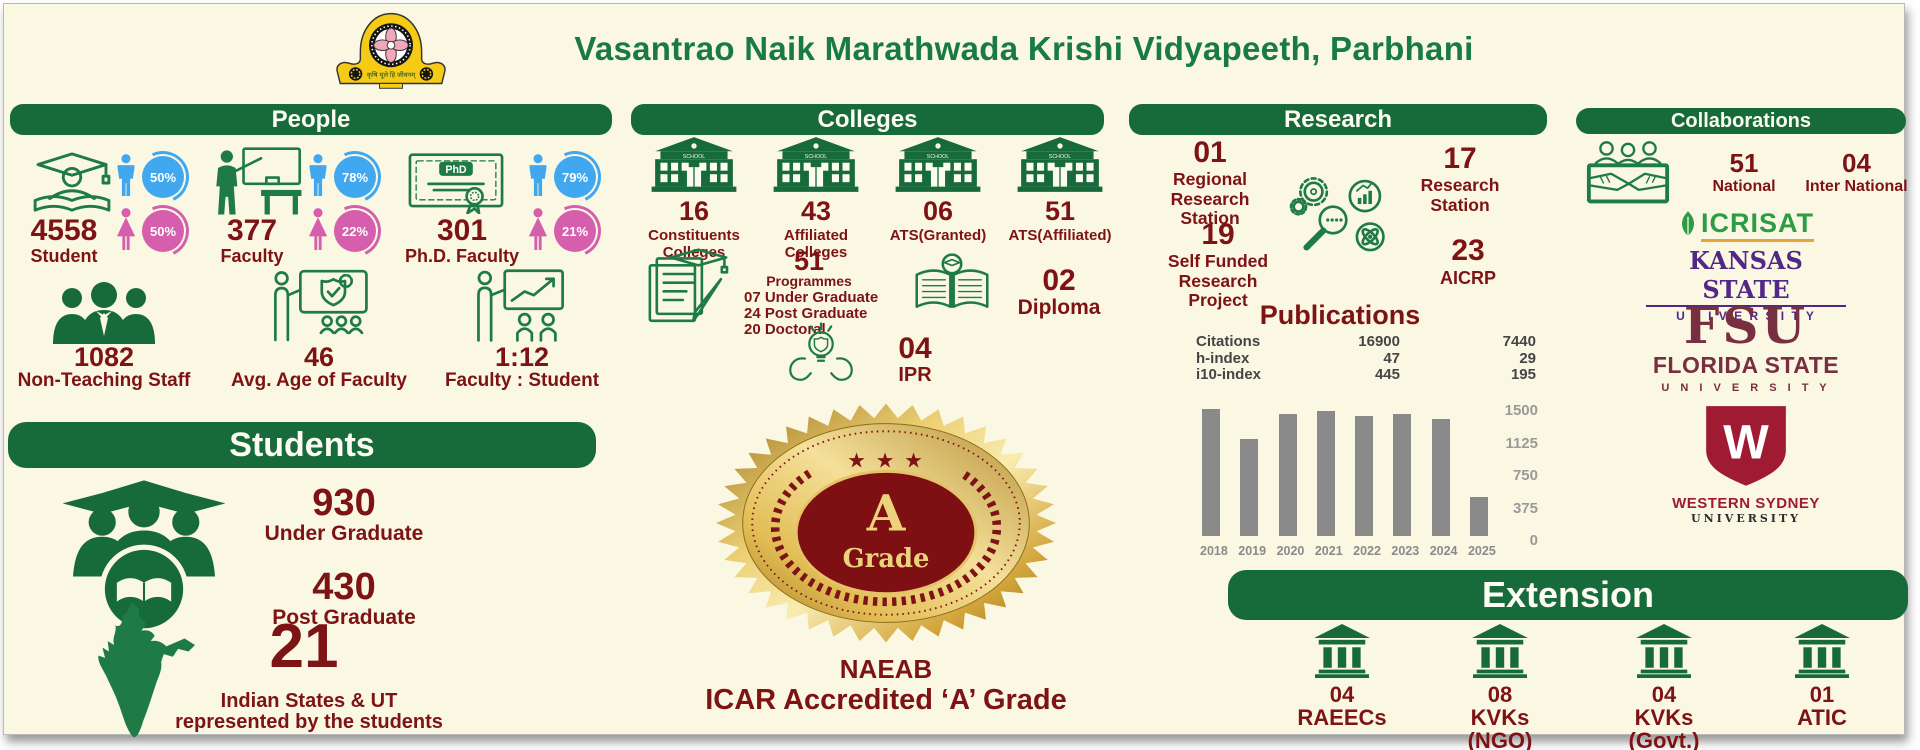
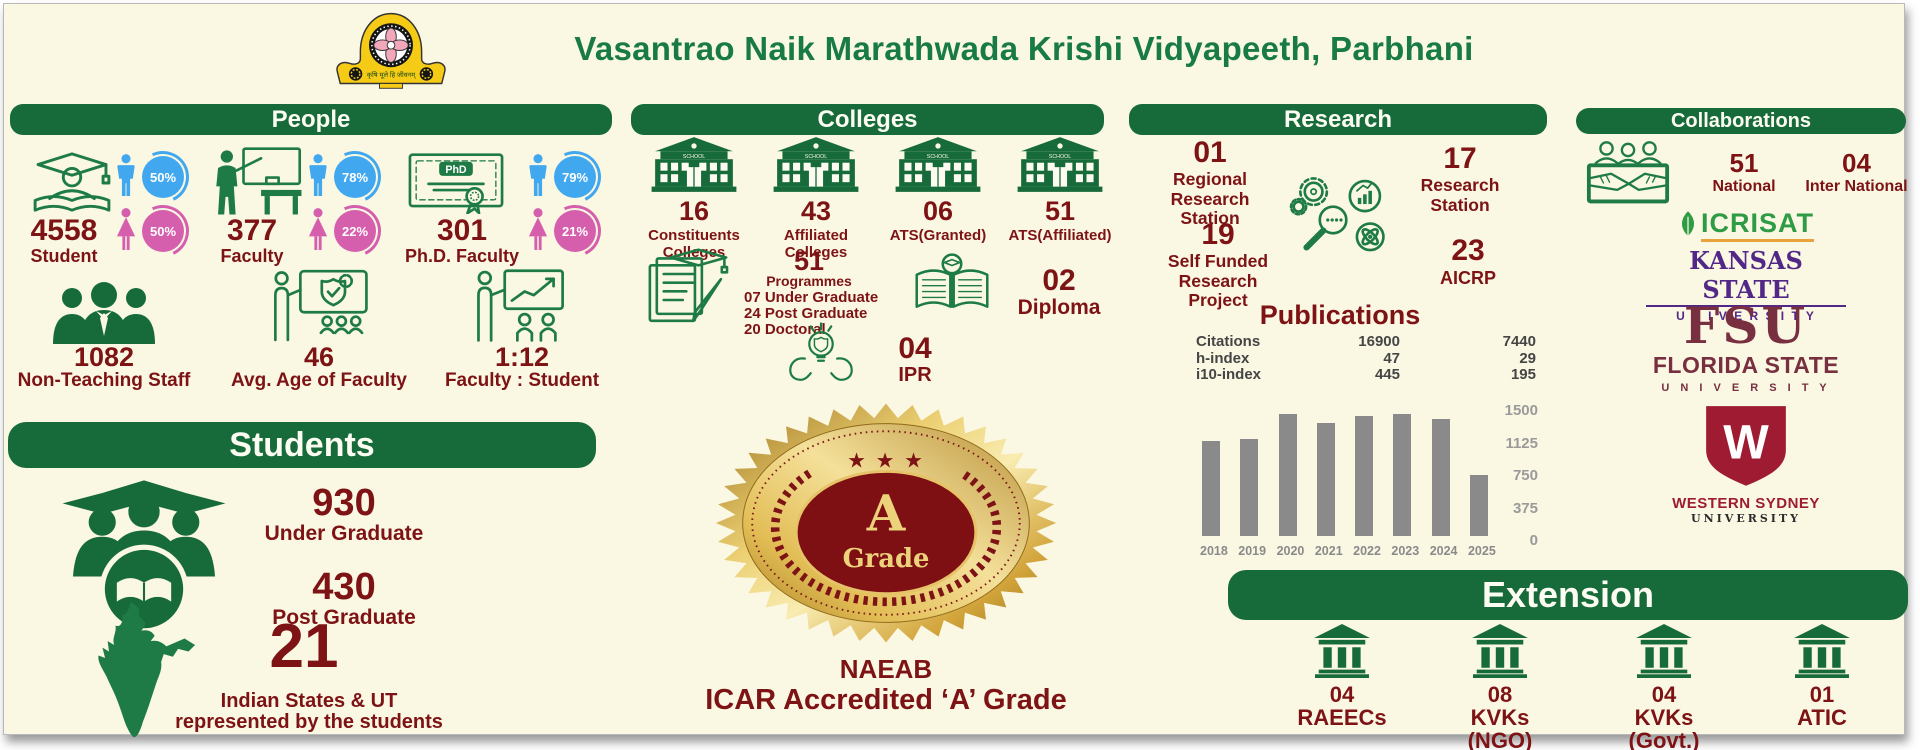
2018: 1500 -> 1100
2021: 1400 -> 1300
2025: 500 -> 700
